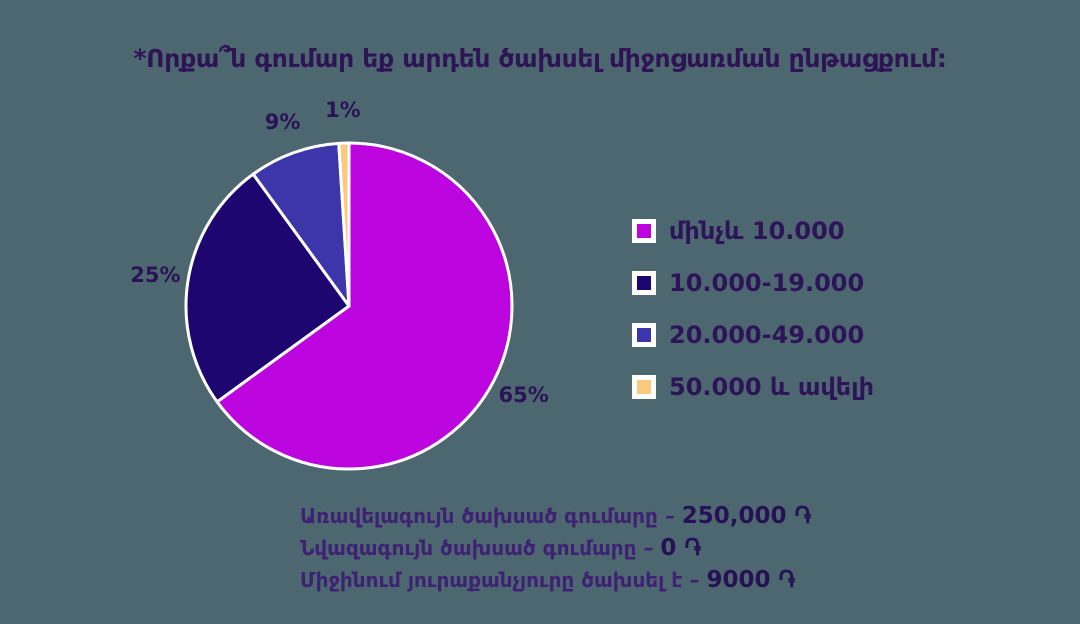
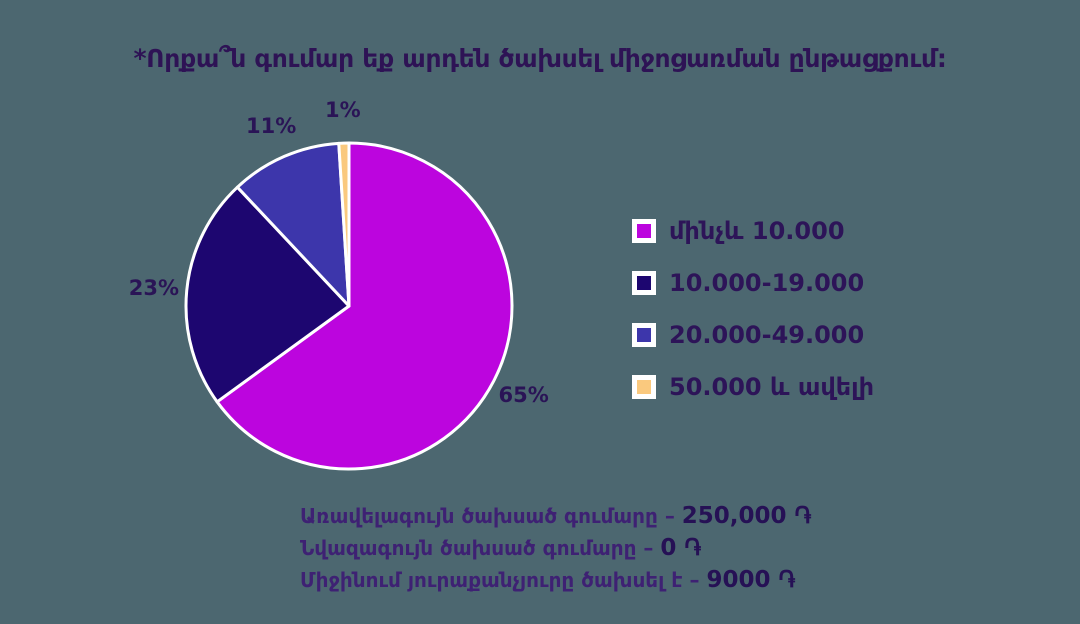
10.000-19.000: 25% -> 23%
20.000-49.000: 9% -> 11%
